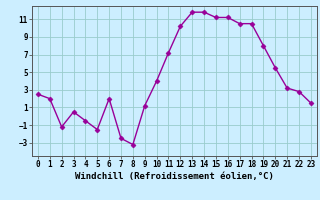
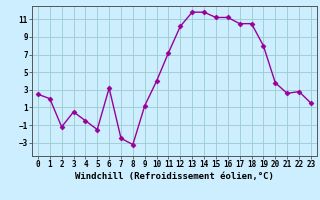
6: 2.0 -> 3.2
20: 5.5 -> 3.8
21: 3.2 -> 2.6
